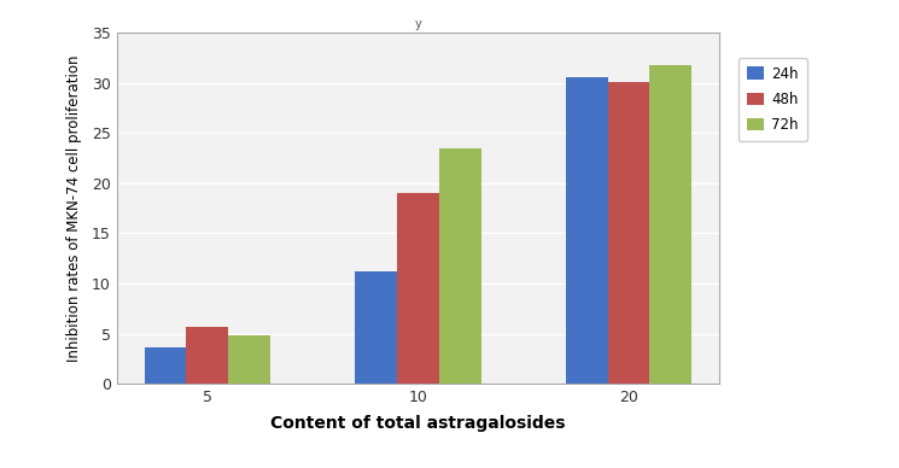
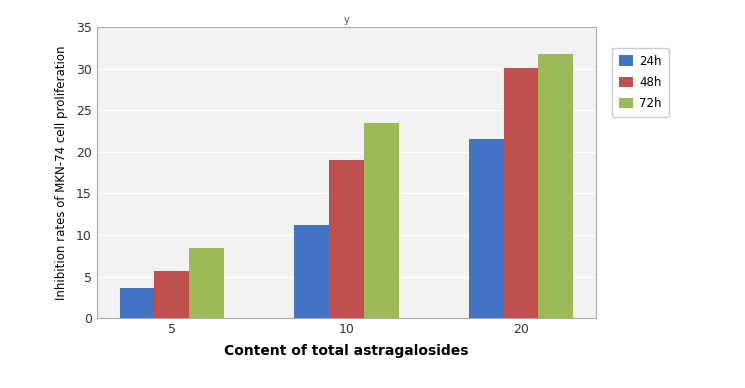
72h/5: 4.8 -> 8.4
24h/20: 30.6 -> 21.5
